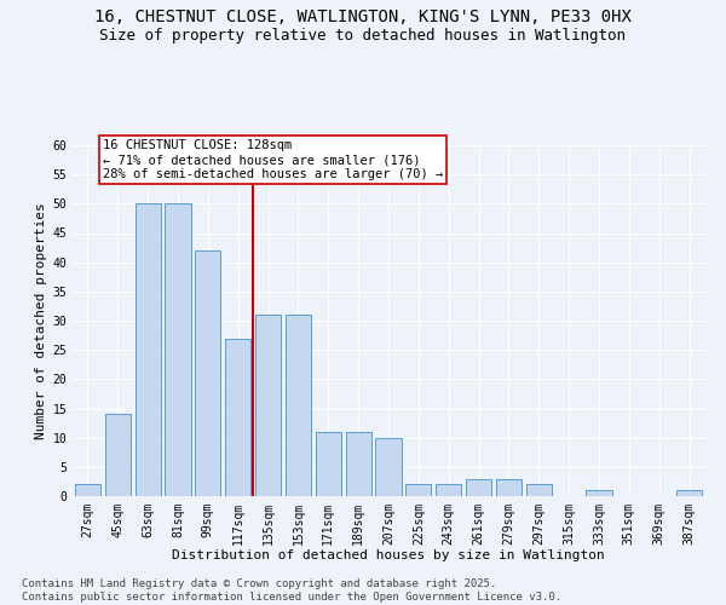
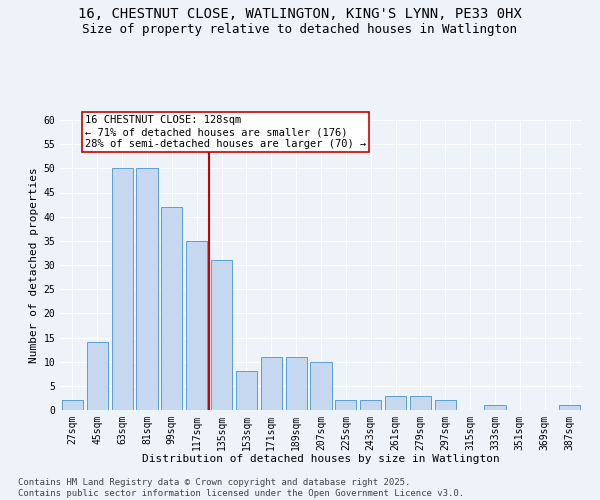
117sqm: 27 -> 35
153sqm: 31 -> 8
